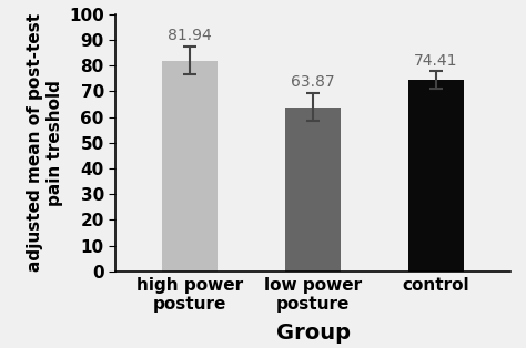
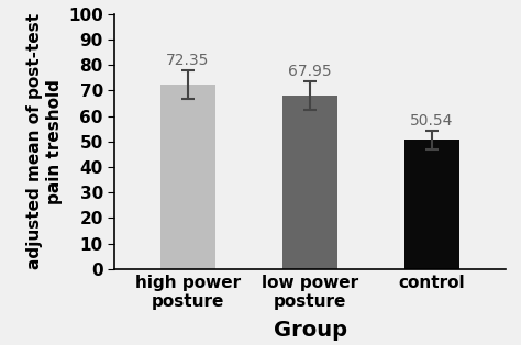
high power posture: 81.94 -> 72.35
low power posture: 63.87 -> 67.95
control: 74.41 -> 50.54
